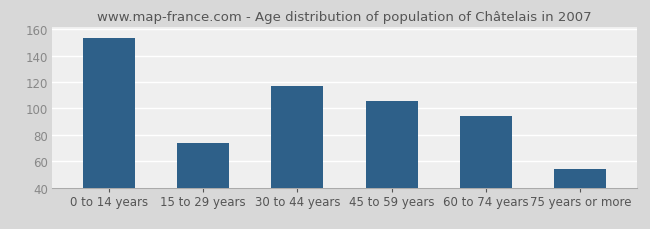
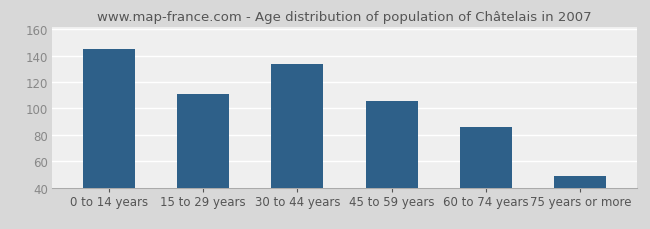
0 to 14 years: 153 -> 145
15 to 29 years: 74 -> 111
30 to 44 years: 117 -> 134
60 to 74 years: 94 -> 86
75 years or more: 54 -> 49
